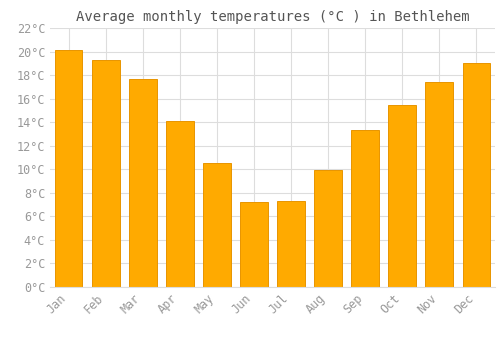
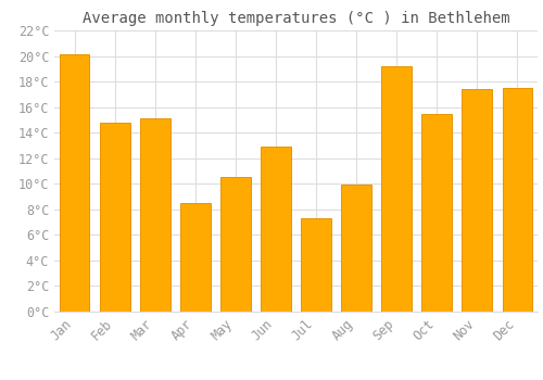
Feb: 19.3°C -> 14.8°C
Mar: 17.7°C -> 15.1°C
Apr: 14.1°C -> 8.5°C
Jun: 7.2°C -> 12.9°C
Sep: 13.3°C -> 19.2°C
Dec: 19.0°C -> 17.5°C
